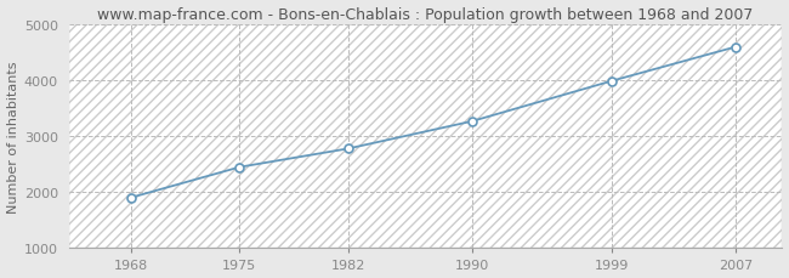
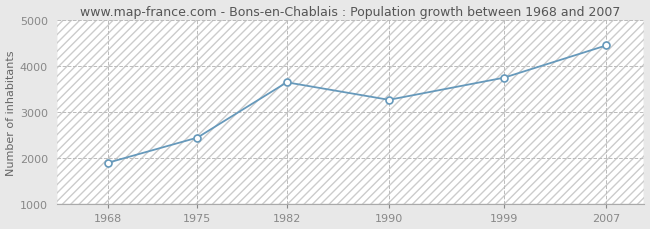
1982: 2780 -> 3650
1999: 3990 -> 3750
2007: 4600 -> 4450
